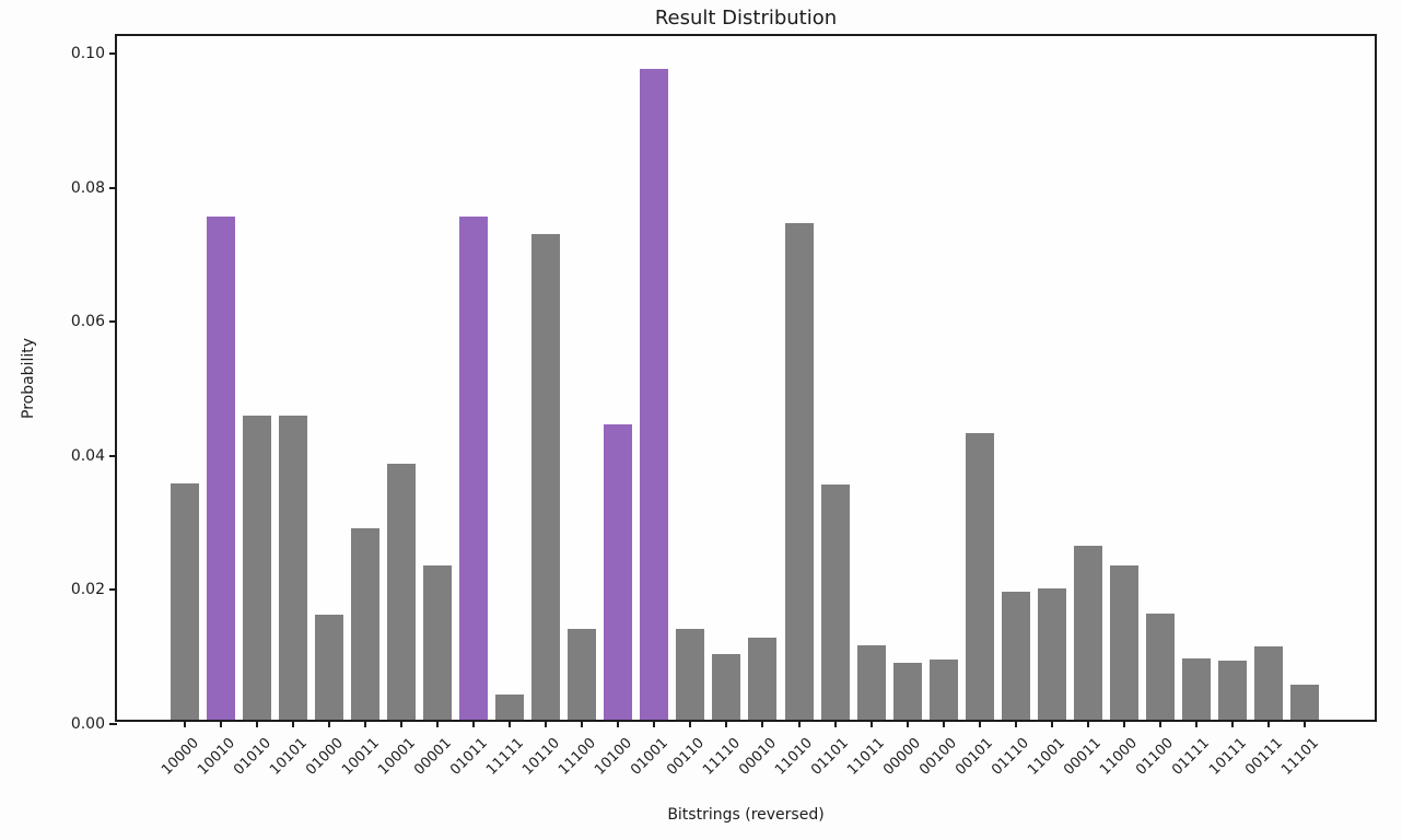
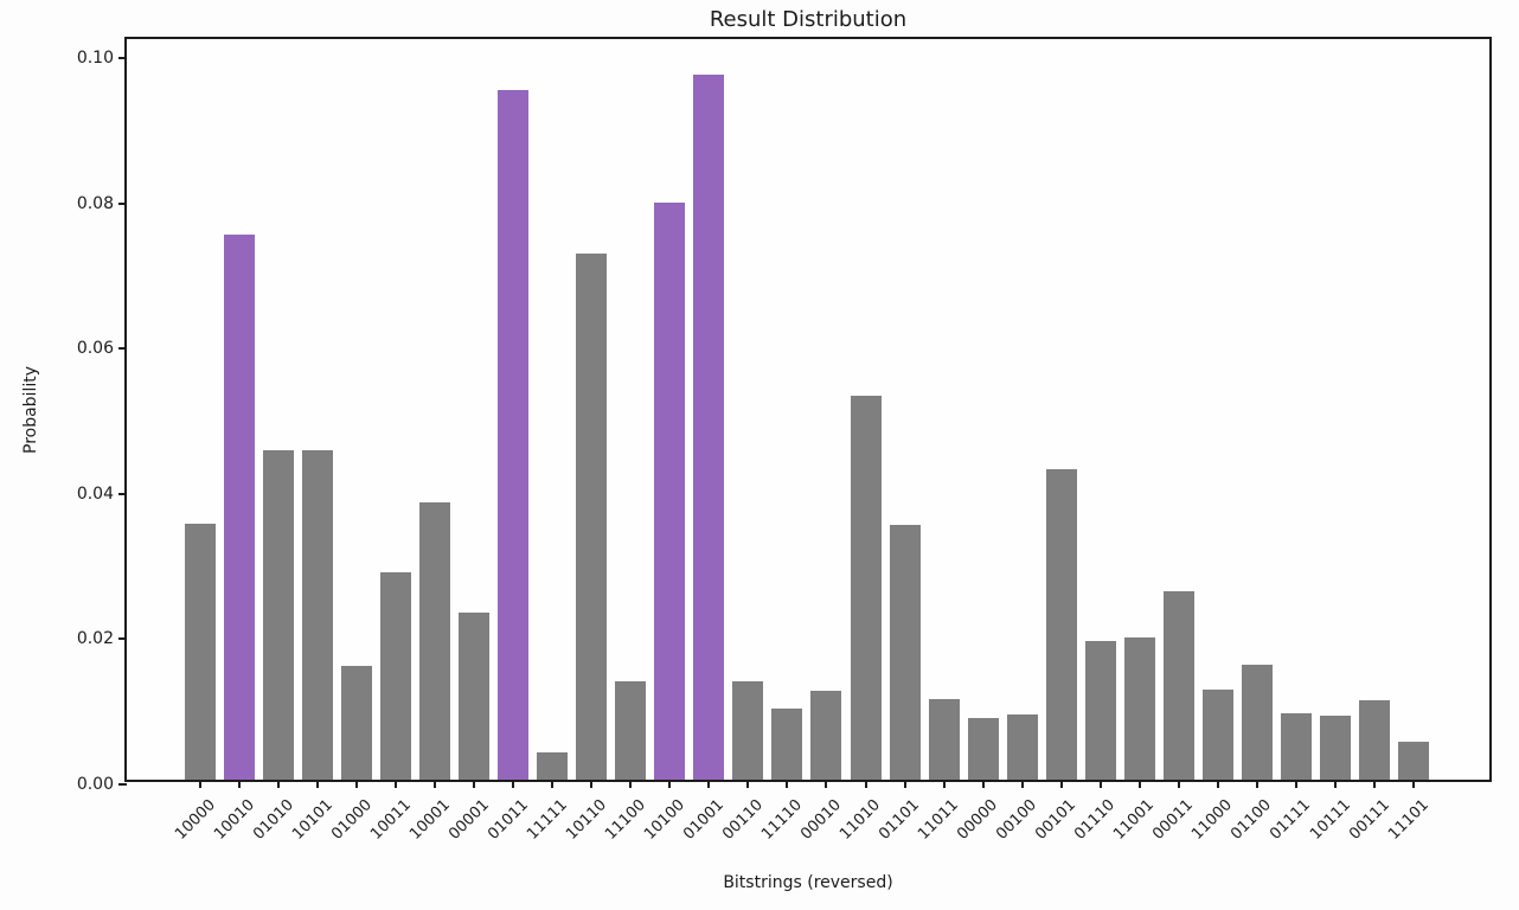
01011: 0.075 -> 0.095
10100: 0.044 -> 0.080
11010: 0.074 -> 0.053
11000: 0.023 -> 0.012
